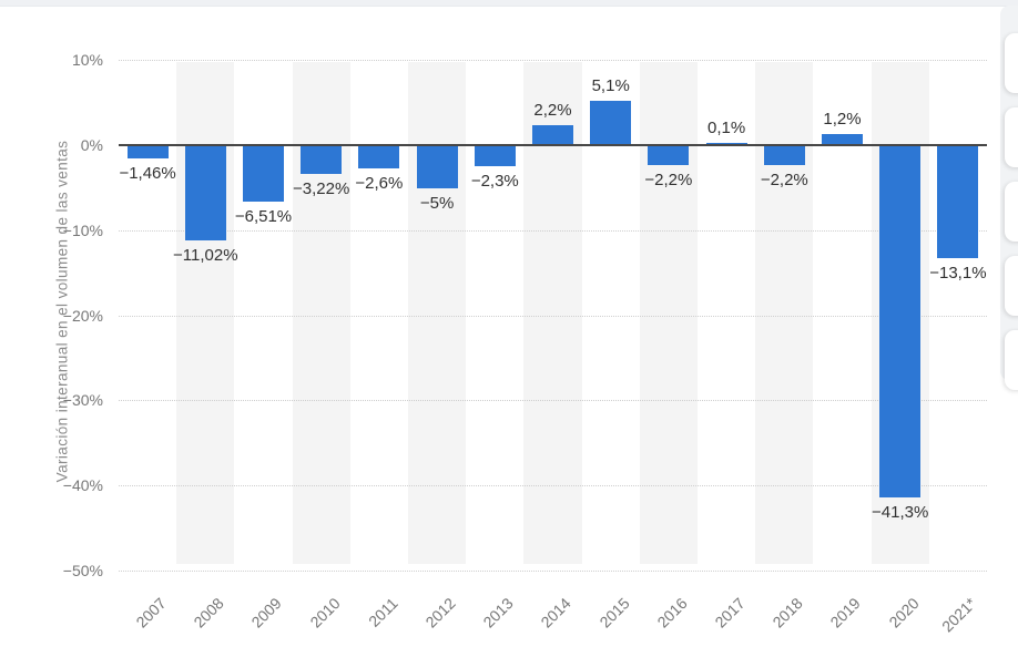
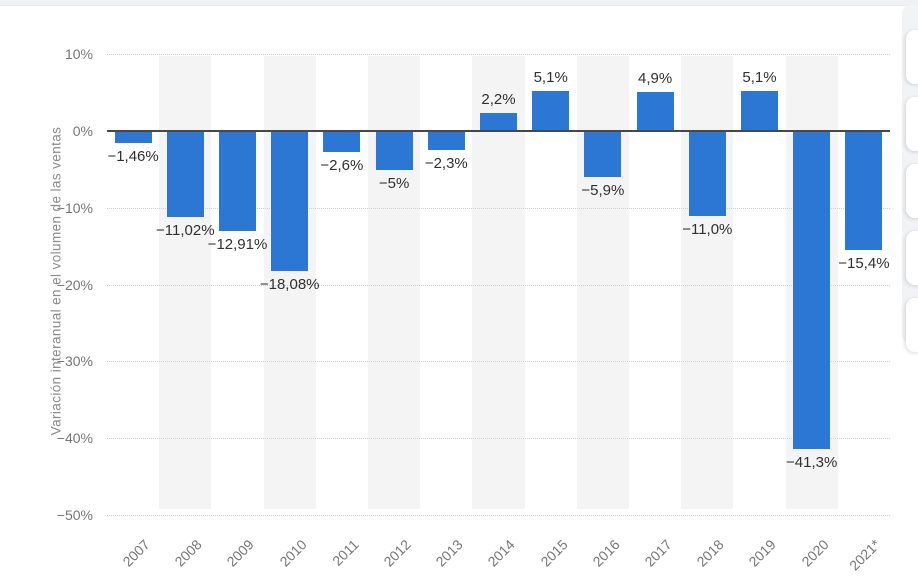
2009: −6,51% -> −12,91%
2010: −3,22% -> −18,08%
2016: −2,2% -> −5,9%
2017: 0,1% -> 4,9%
2018: −2,2% -> −11,0%
2019: 1,2% -> 5,1%
2021*: −13,1% -> −15,4%
